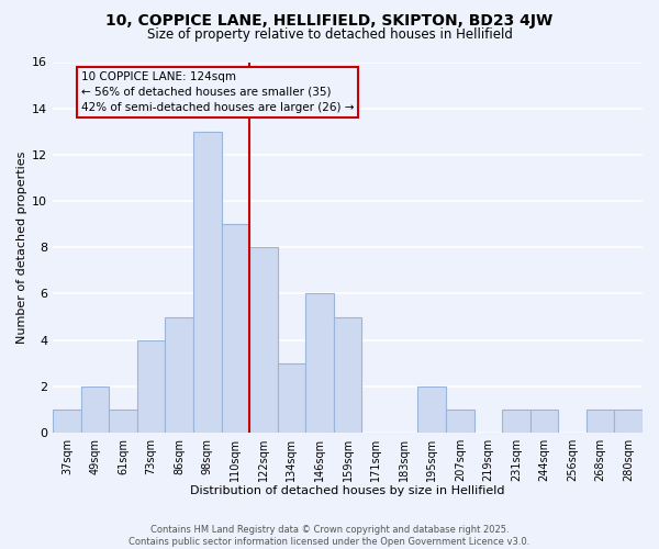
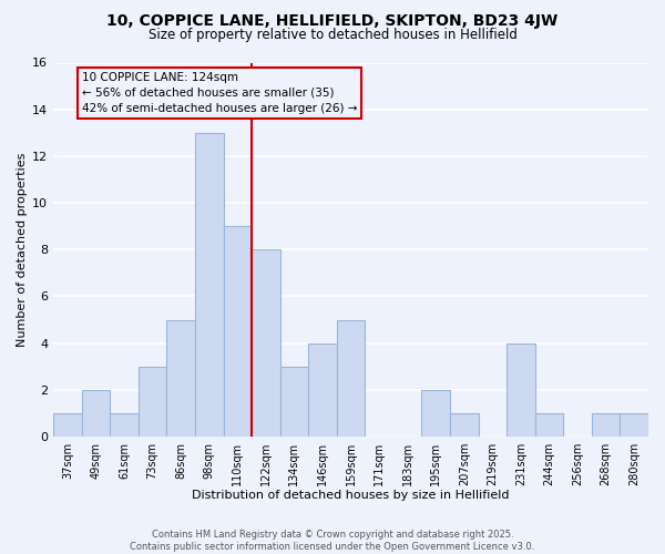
73sqm: 4 -> 3
146sqm: 6 -> 4
231sqm: 1 -> 4
